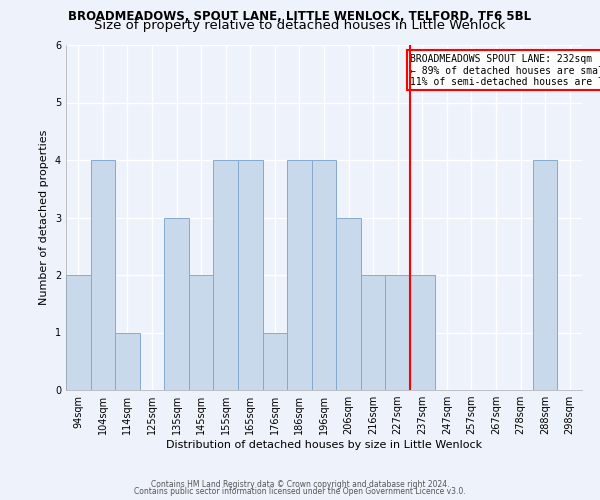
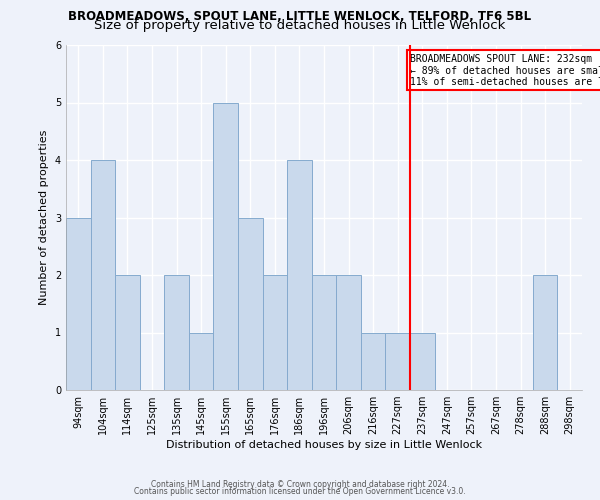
94sqm: 2 -> 3
114sqm: 1 -> 2
135sqm: 3 -> 2
145sqm: 2 -> 1
155sqm: 4 -> 5
165sqm: 4 -> 3
176sqm: 1 -> 2
196sqm: 4 -> 2
206sqm: 3 -> 2
216sqm: 2 -> 1
227sqm: 2 -> 1
237sqm: 2 -> 1
288sqm: 4 -> 2
